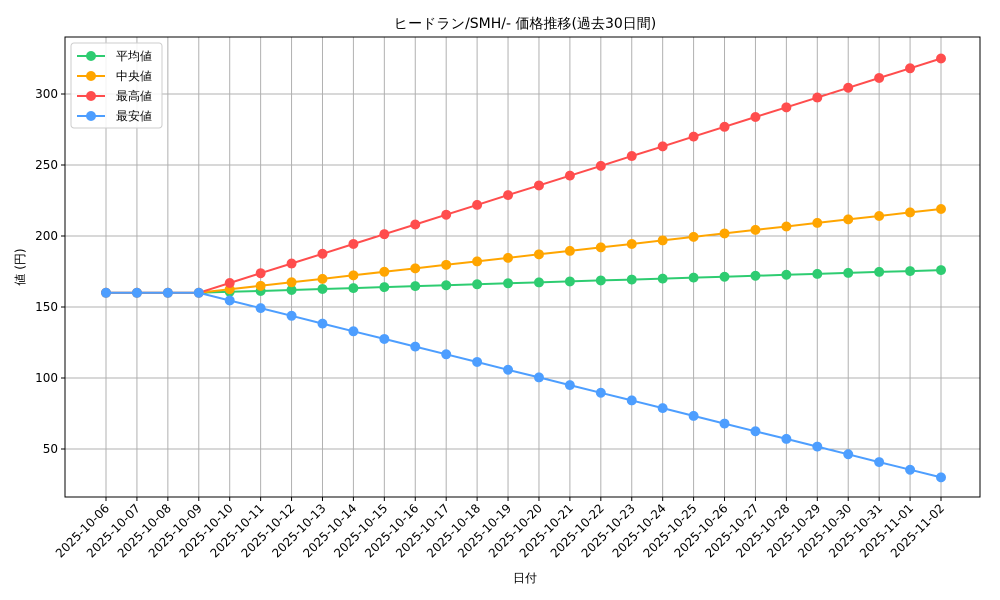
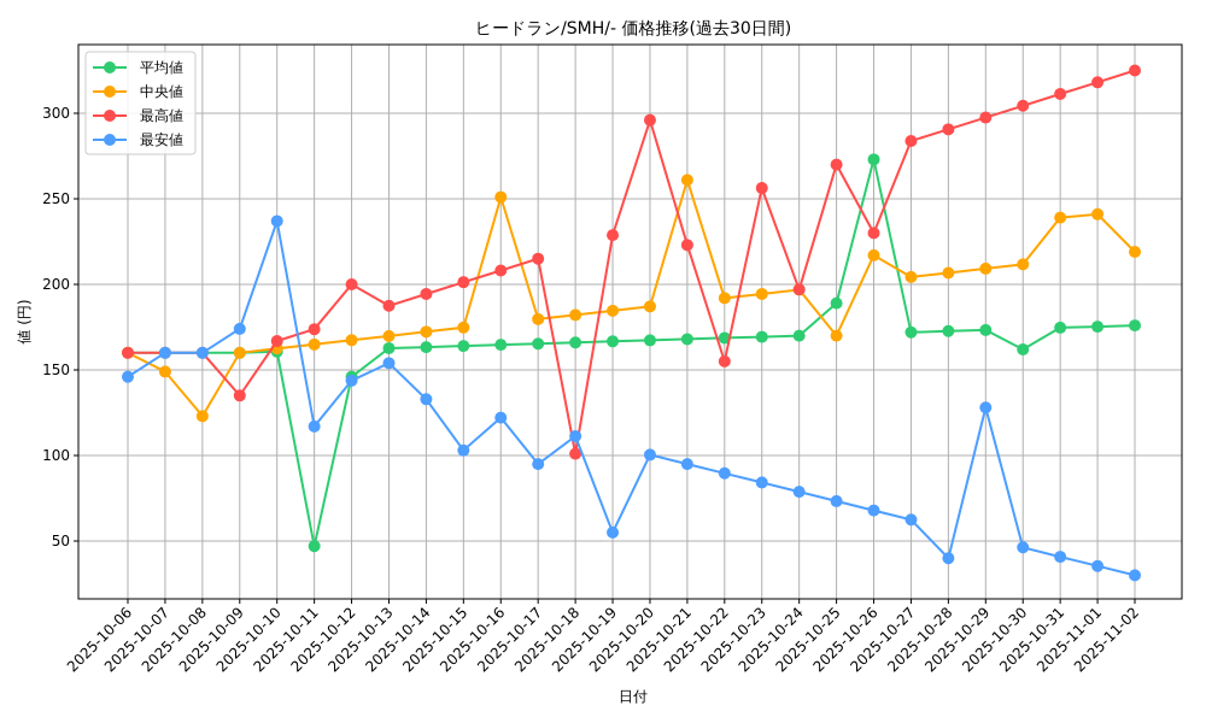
最安値/2025-10-06: 160 -> 146
中央値/2025-10-07: 160 -> 149
中央値/2025-10-08: 160 -> 123
最高値/2025-10-09: 160 -> 135
最安値/2025-10-09: 160 -> 174
最安値/2025-10-10: 155 -> 237
平均値/2025-10-11: 161 -> 47
最安値/2025-10-11: 149 -> 117
平均値/2025-10-12: 162 -> 146
最高値/2025-10-12: 181 -> 200
最安値/2025-10-13: 138 -> 154
最安値/2025-10-15: 128 -> 103
中央値/2025-10-16: 177 -> 251
最安値/2025-10-17: 117 -> 95
最高値/2025-10-18: 222 -> 101
最安値/2025-10-19: 106 -> 55
最高値/2025-10-20: 236 -> 296
中央値/2025-10-21: 190 -> 261
最高値/2025-10-21: 242 -> 223
最高値/2025-10-22: 249 -> 155
最高値/2025-10-24: 263 -> 197
平均値/2025-10-25: 171 -> 189
中央値/2025-10-25: 199 -> 170
平均値/2025-10-26: 171 -> 273
中央値/2025-10-26: 202 -> 217
最高値/2025-10-26: 277 -> 230
最安値/2025-10-28: 57 -> 40
最安値/2025-10-29: 52 -> 128
平均値/2025-10-30: 174 -> 162
中央値/2025-10-31: 214 -> 239
中央値/2025-11-01: 217 -> 241
